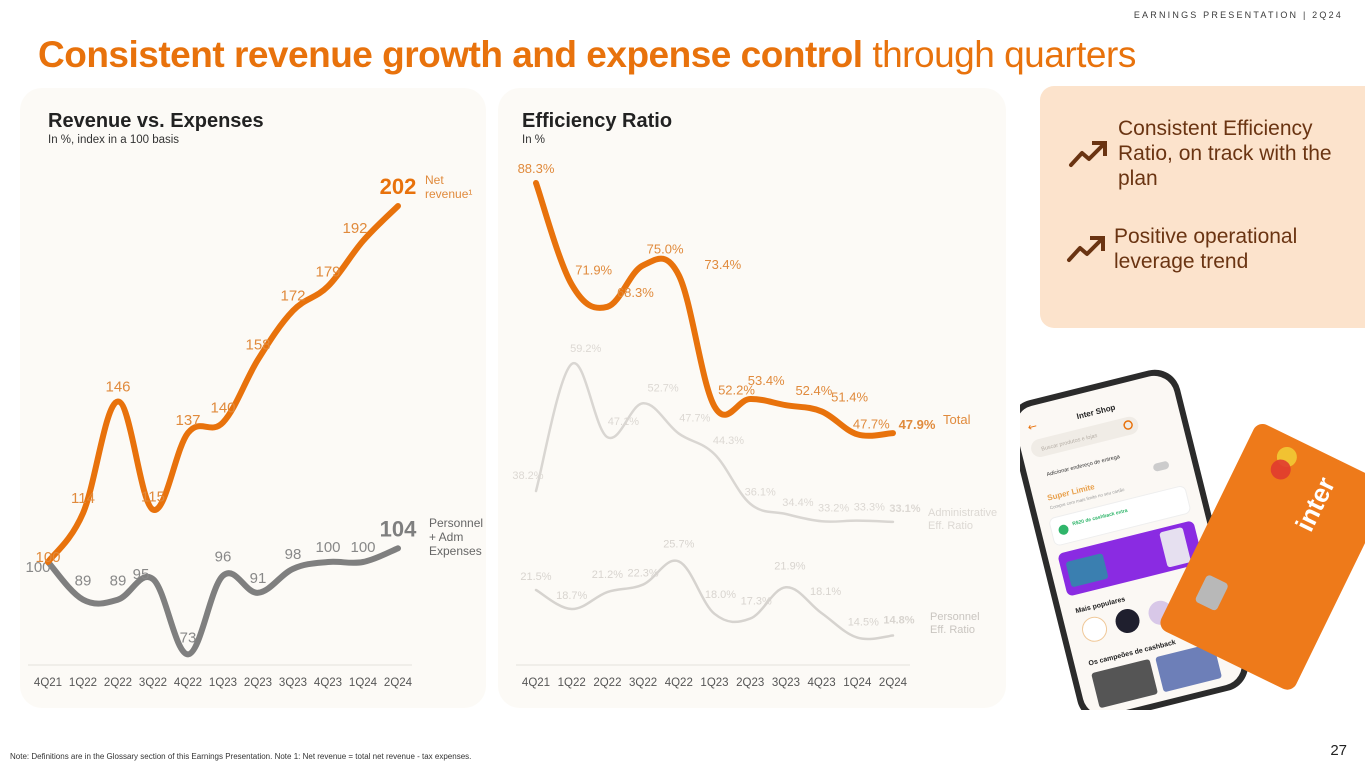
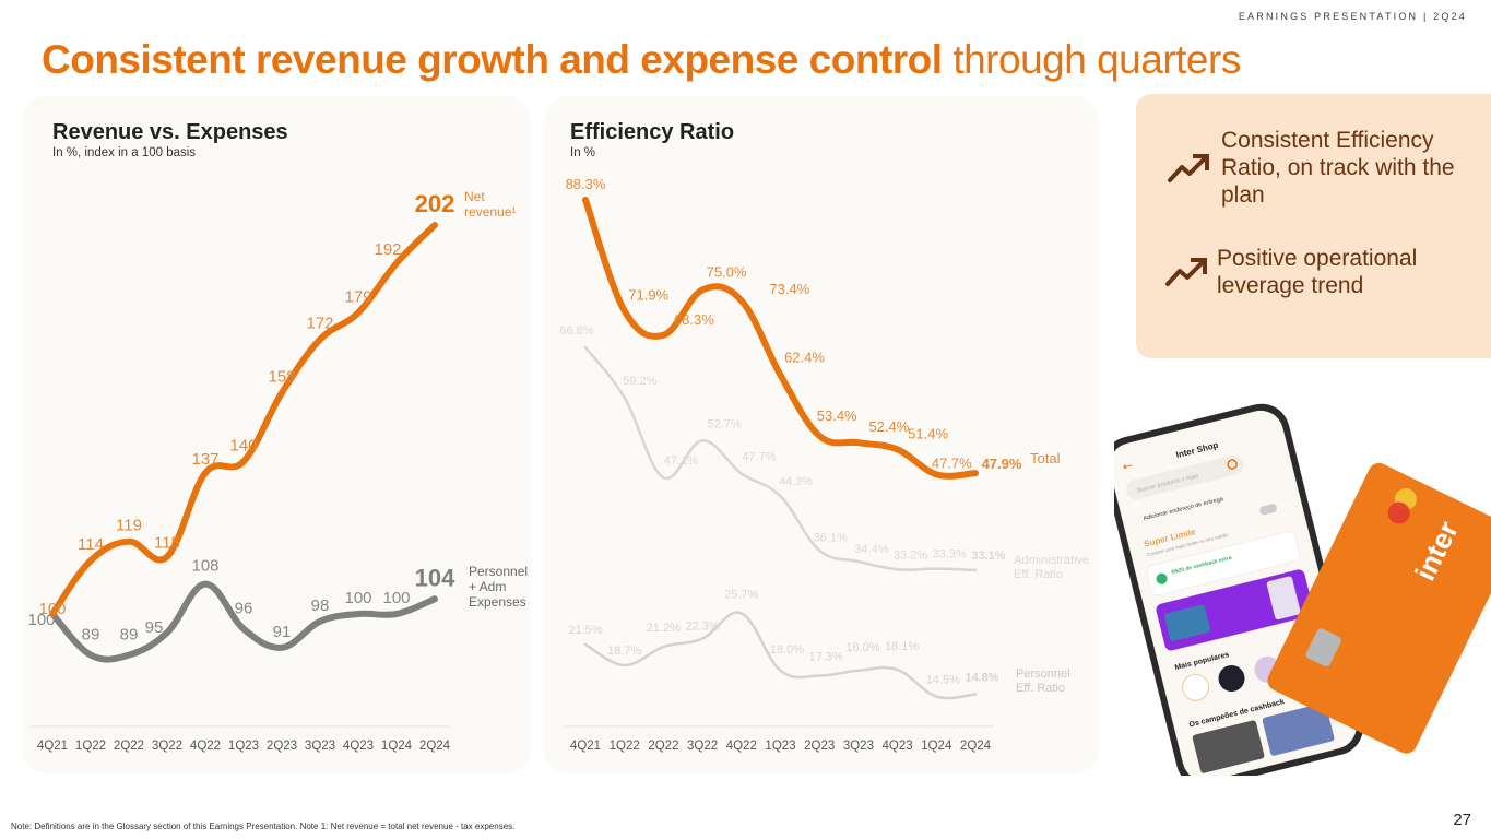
Revenue vs. Expenses/Net revenue¹/2Q22: 146 -> 119
Revenue vs. Expenses/Personnel + Adm Expenses/4Q22: 73 -> 108
Efficiency Ratio/Administrative Eff. Ratio/4Q21: 38.2% -> 66.8%
Efficiency Ratio/Total/1Q23: 52.2% -> 62.4%
Efficiency Ratio/Personnel Eff. Ratio/3Q23: 21.9% -> 18.0%
